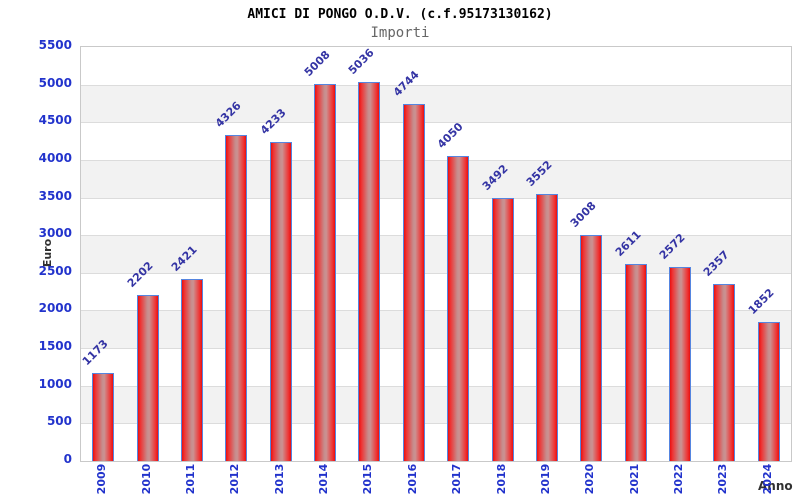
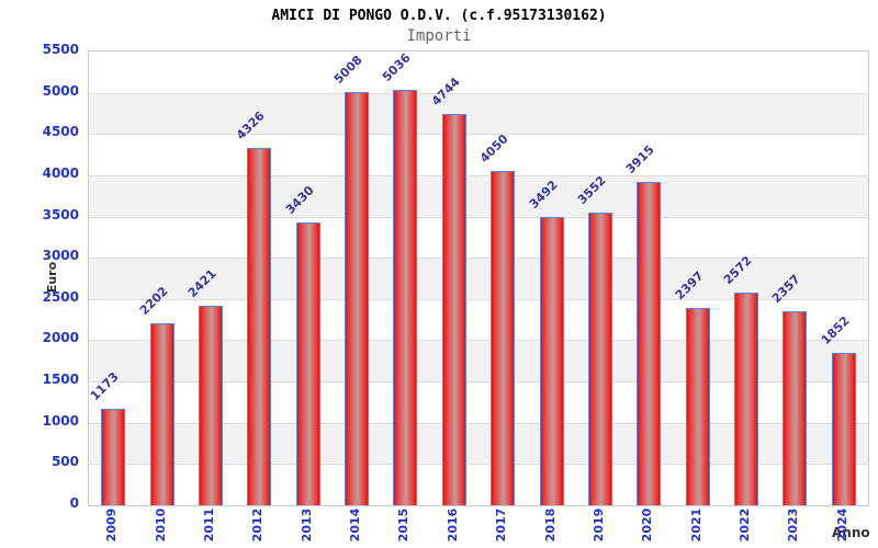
2013: 4233 -> 3430
2020: 3008 -> 3915
2021: 2611 -> 2397
